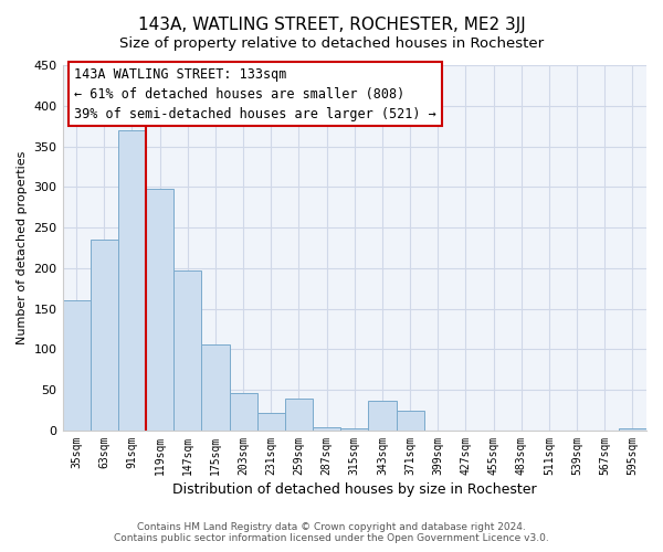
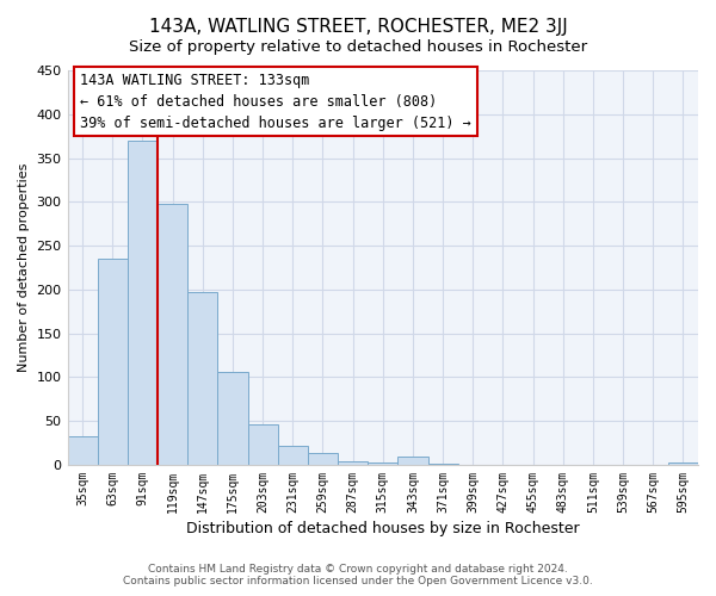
35sqm: 160 -> 33
259sqm: 40 -> 13
343sqm: 36 -> 9
371sqm: 24 -> 1
